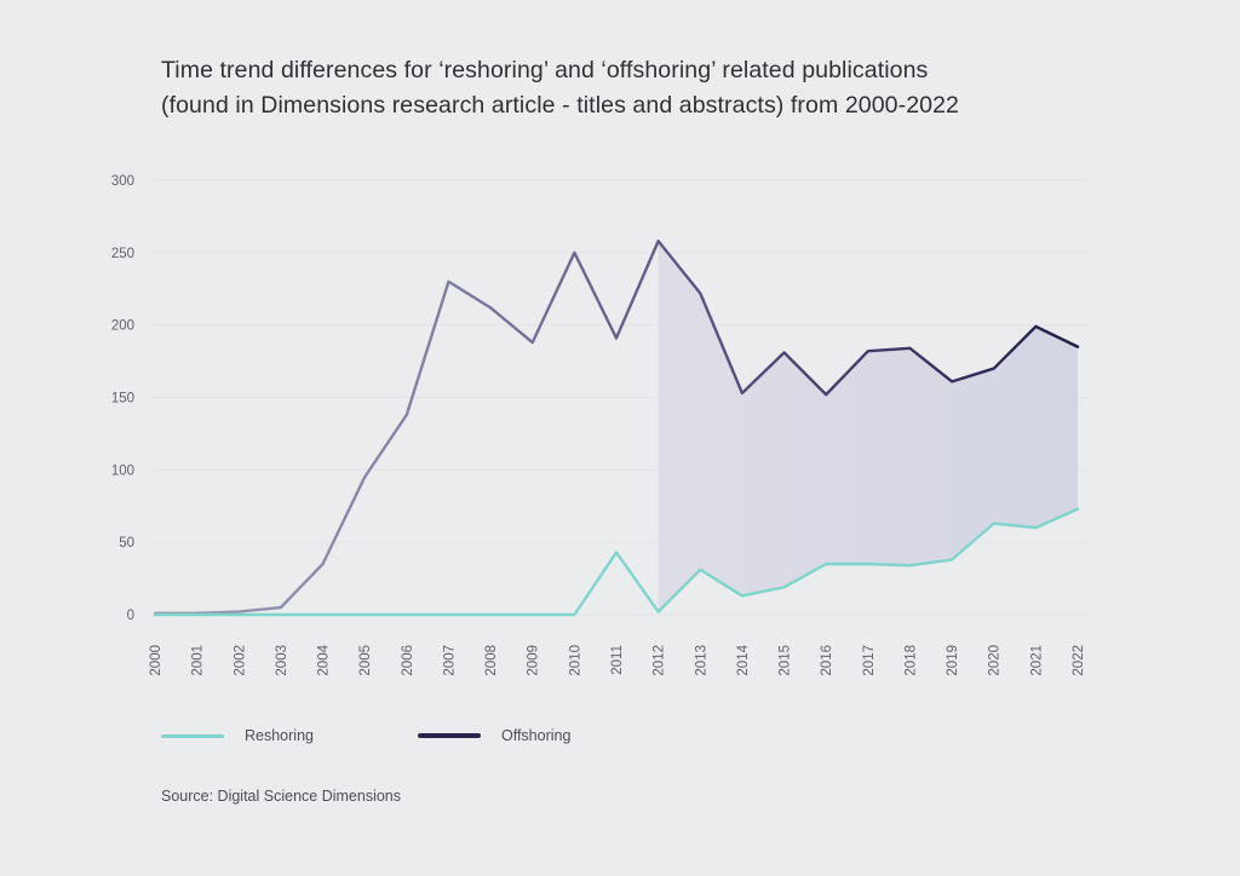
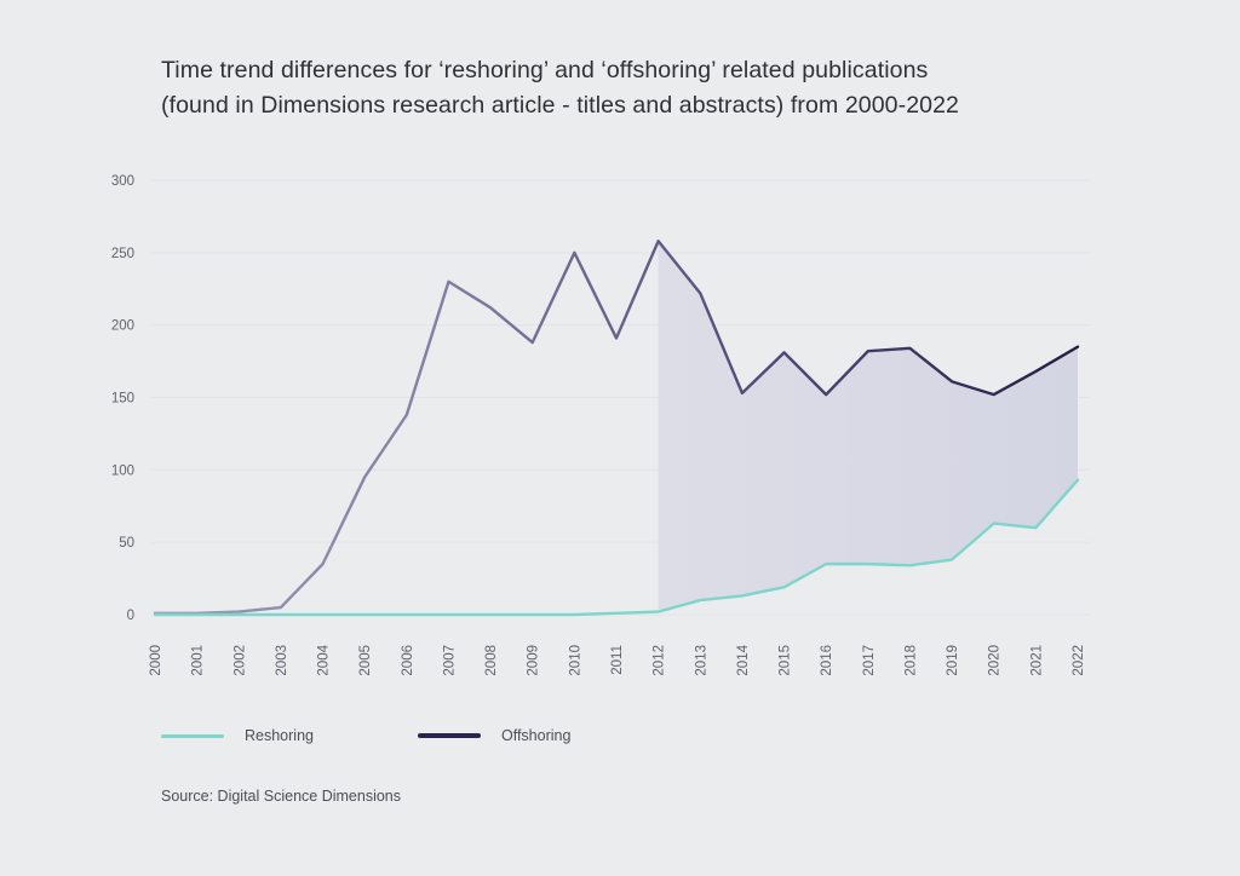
Reshoring/2011: 43 -> 1
Reshoring/2013: 31 -> 10
Offshoring/2020: 170 -> 152
Offshoring/2021: 199 -> 168
Reshoring/2022: 73 -> 93
